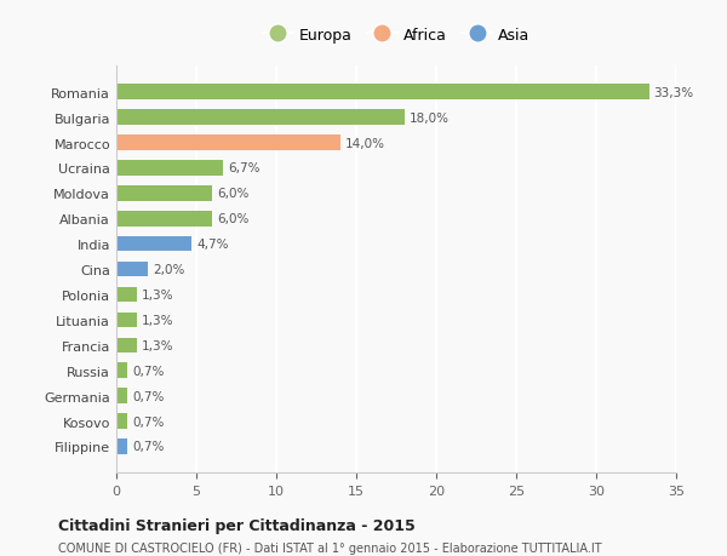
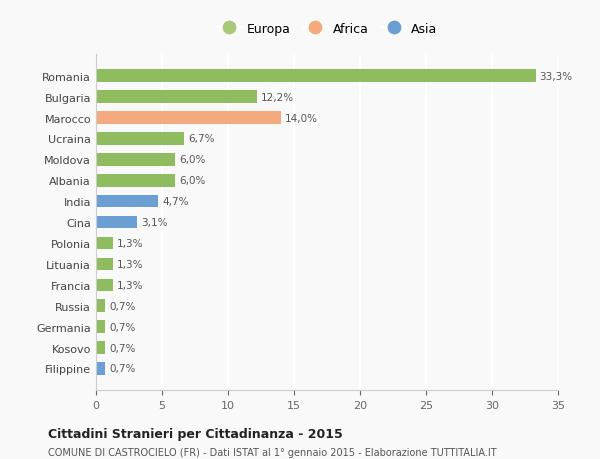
Bulgaria: 18,0% -> 12,2%
Cina: 2,0% -> 3,1%
